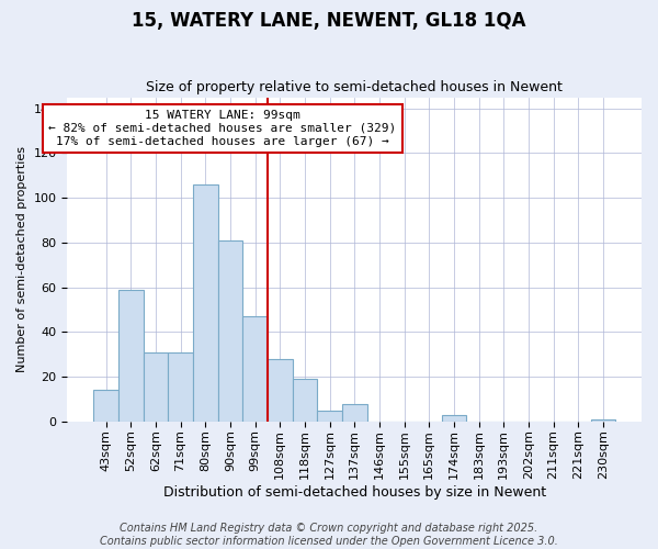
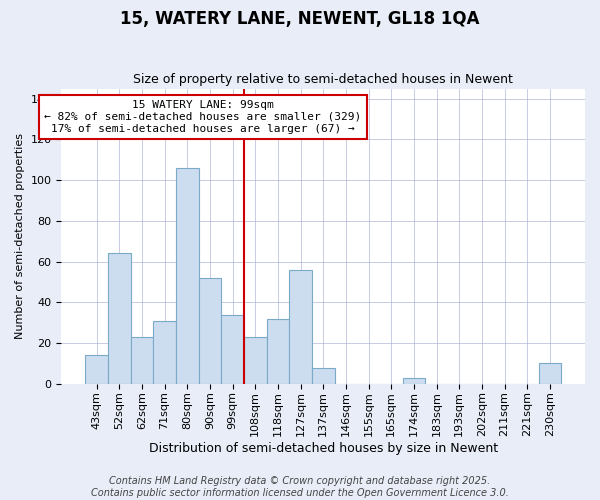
52sqm: 59 -> 64
62sqm: 31 -> 23
90sqm: 81 -> 52
99sqm: 47 -> 34
108sqm: 28 -> 23
118sqm: 19 -> 32
127sqm: 5 -> 56
230sqm: 1 -> 10
